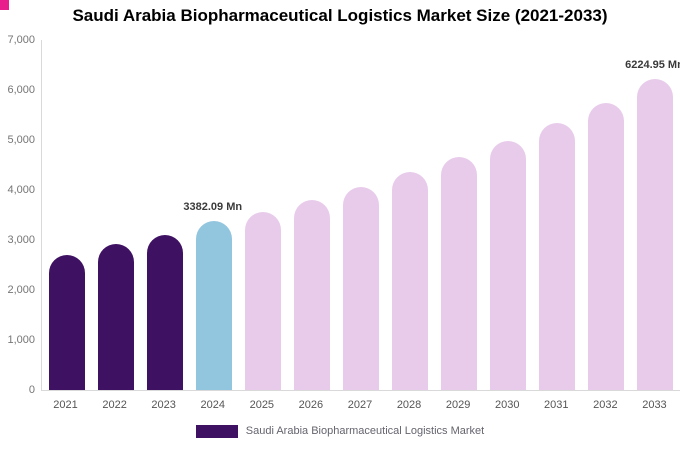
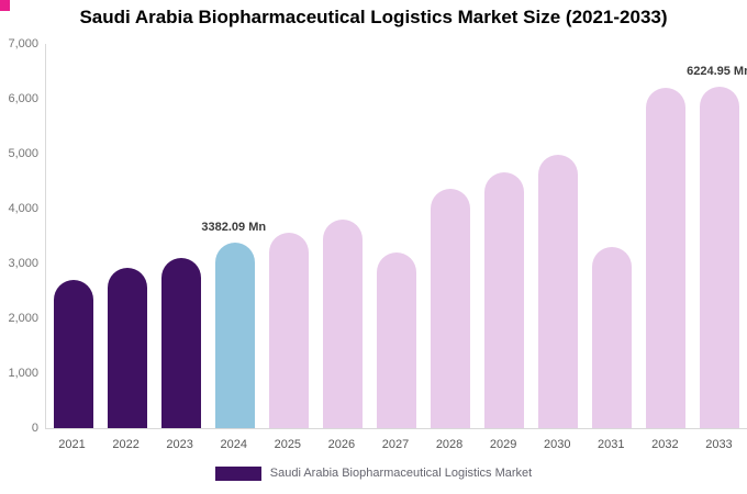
2027: 4100 -> 3200
2031: 5300 -> 3300
2032: 5800 -> 6200
